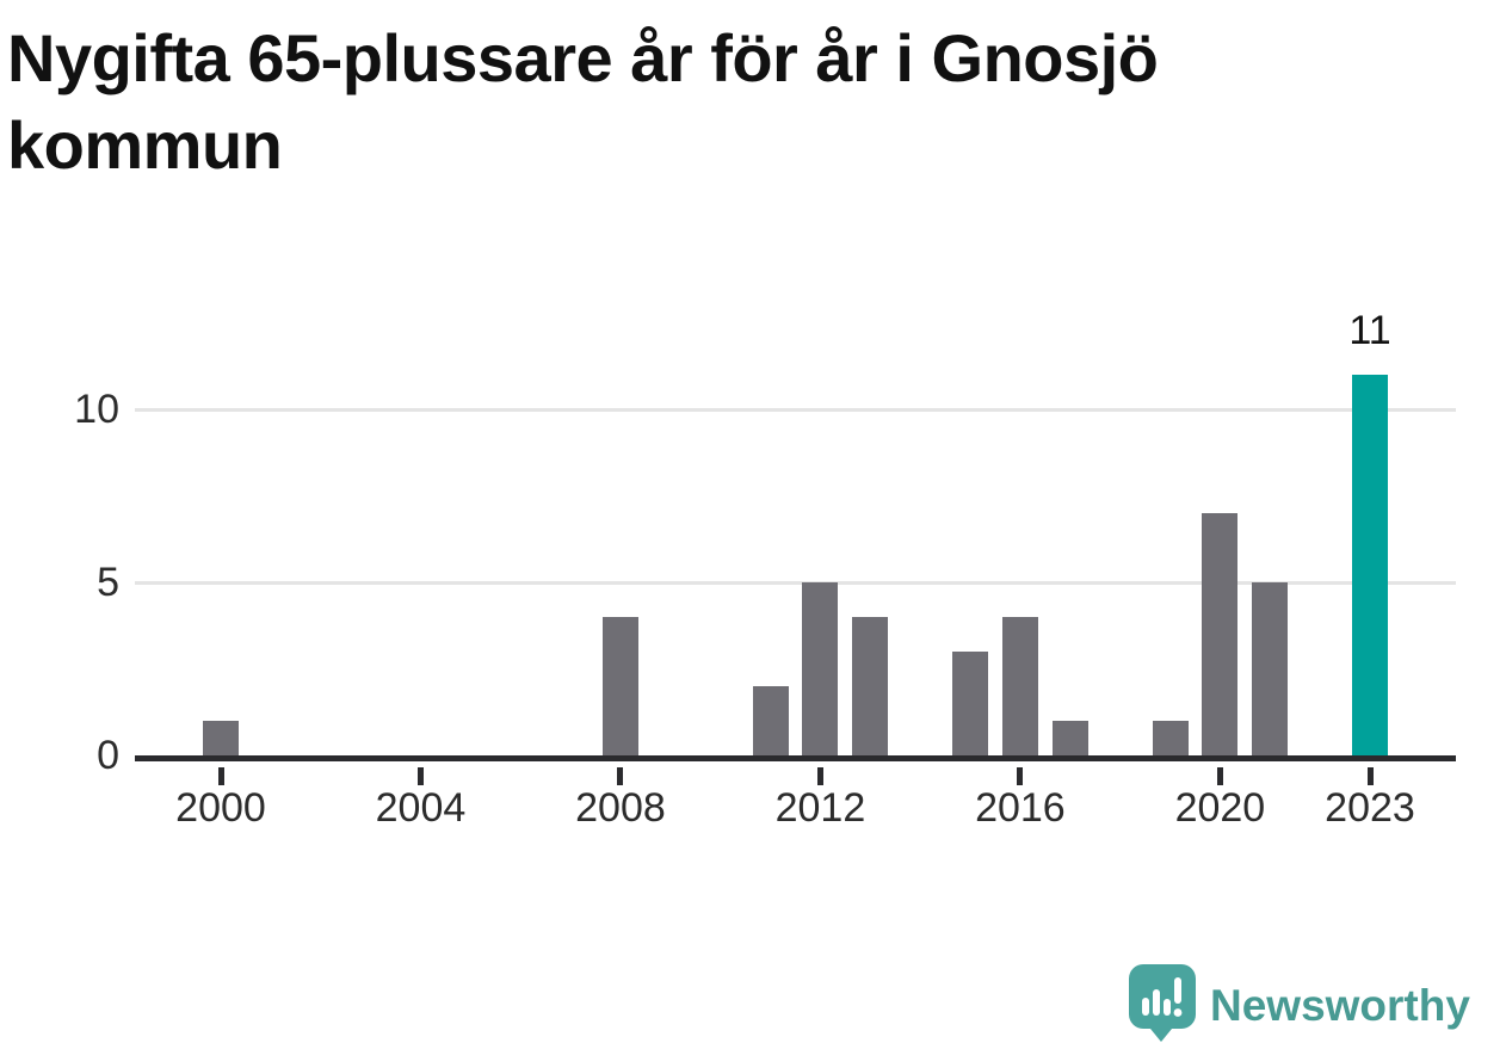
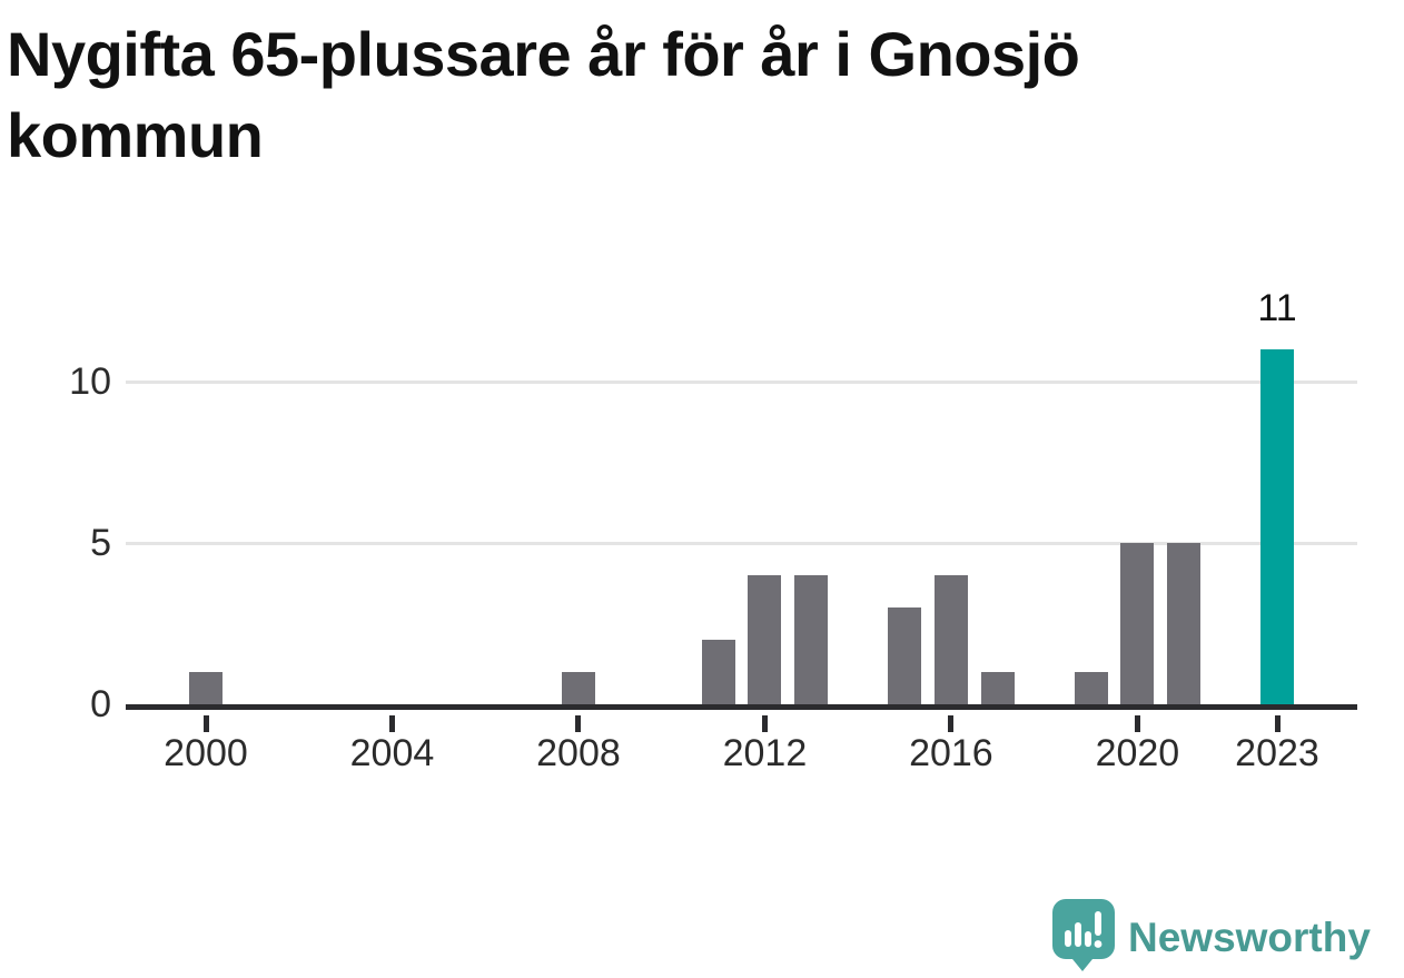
2008: 4 -> 1
2012: 5 -> 4
2020: 7 -> 5
